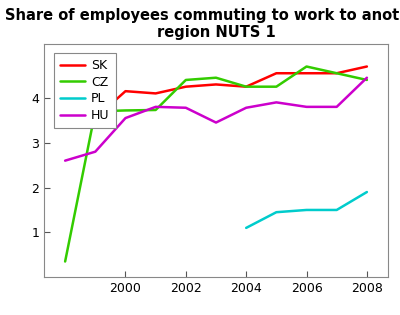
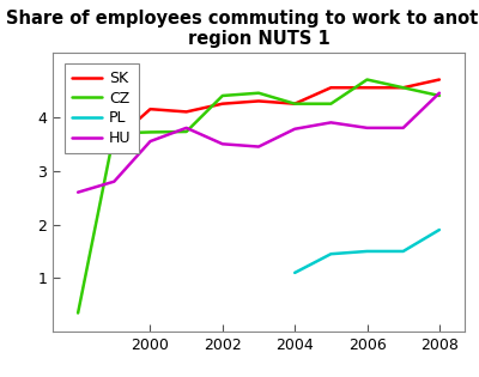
HU/2002: 3.78 -> 3.50
